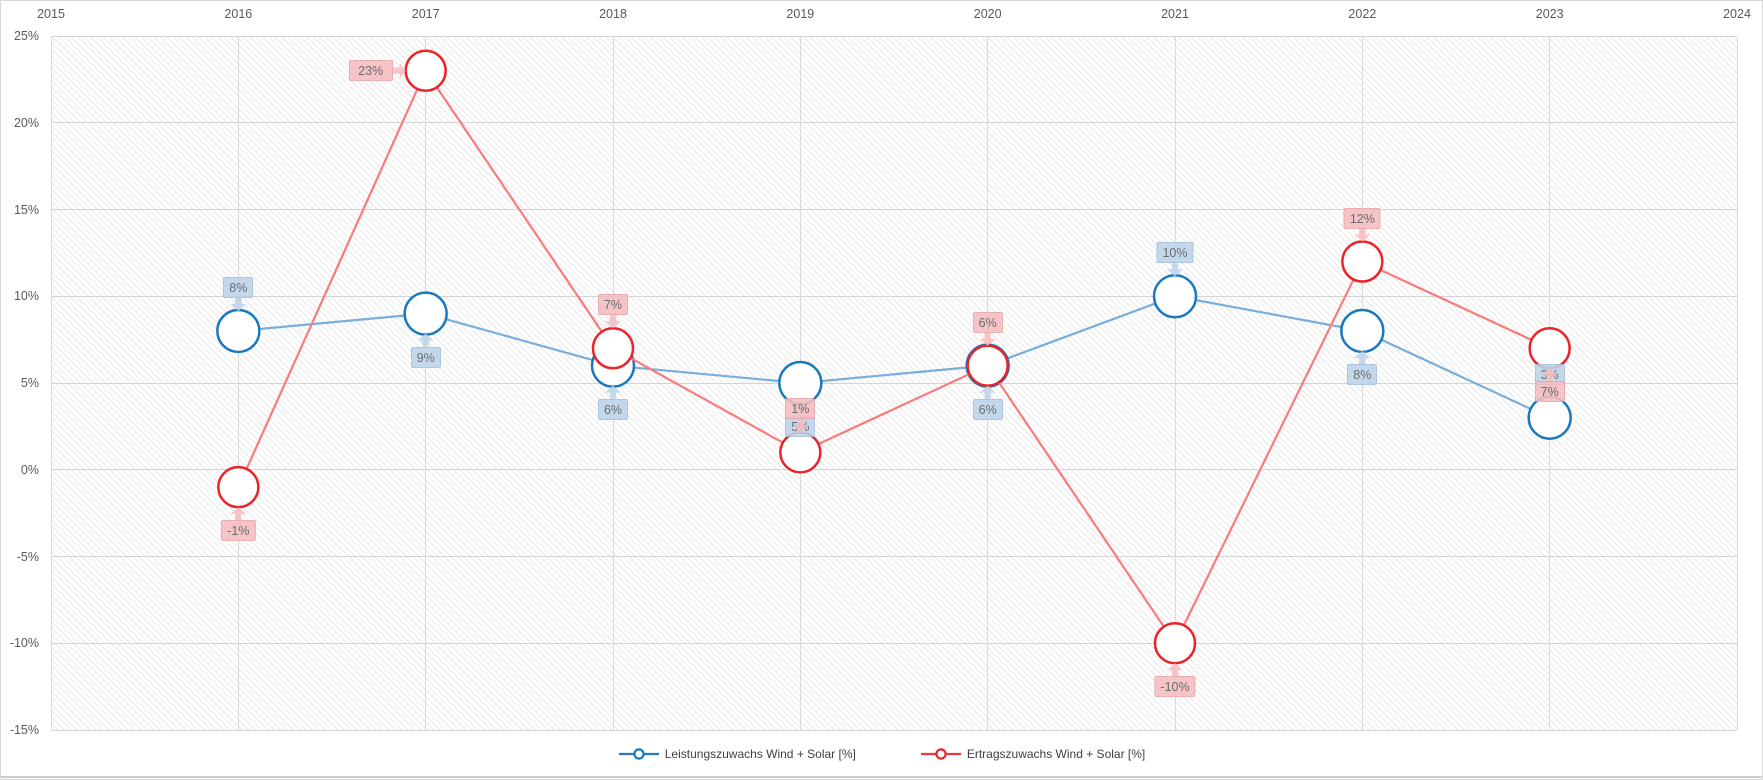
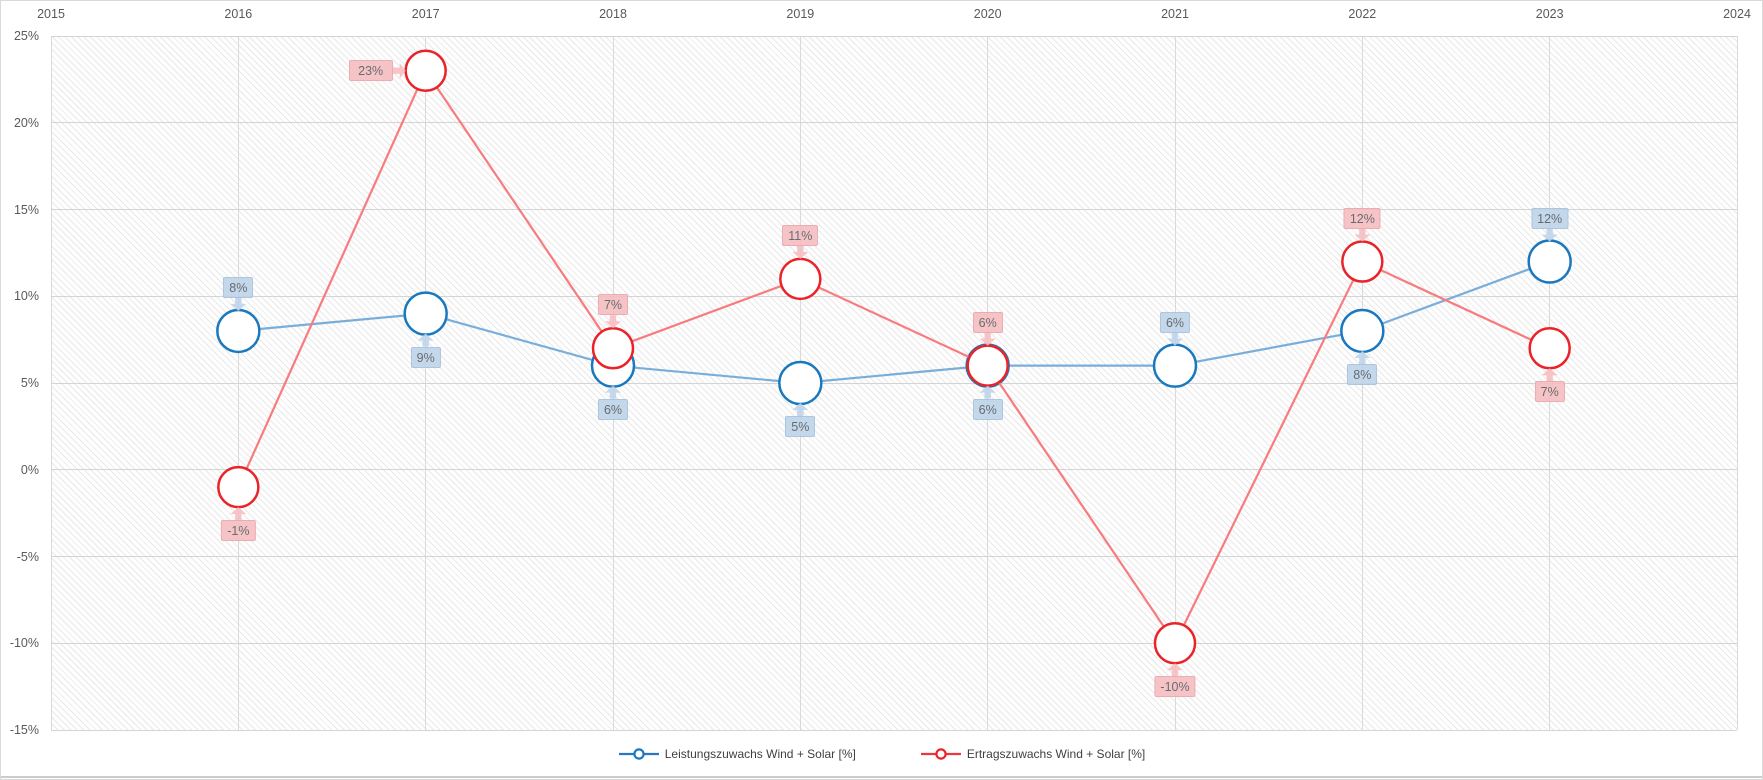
Ertragszuwachs Wind + Solar [%]/2019: 1% -> 11%
Leistungszuwachs Wind + Solar [%]/2021: 10% -> 6%
Leistungszuwachs Wind + Solar [%]/2023: 3% -> 12%
